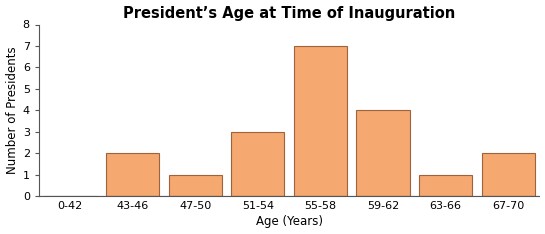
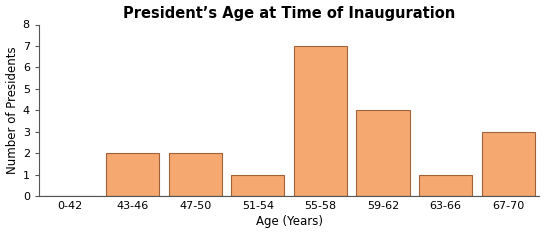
47-50: 1 -> 2
51-54: 3 -> 1
67-70: 2 -> 3
